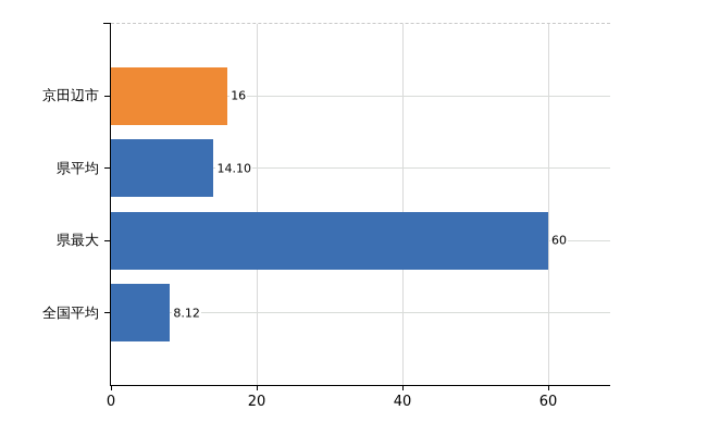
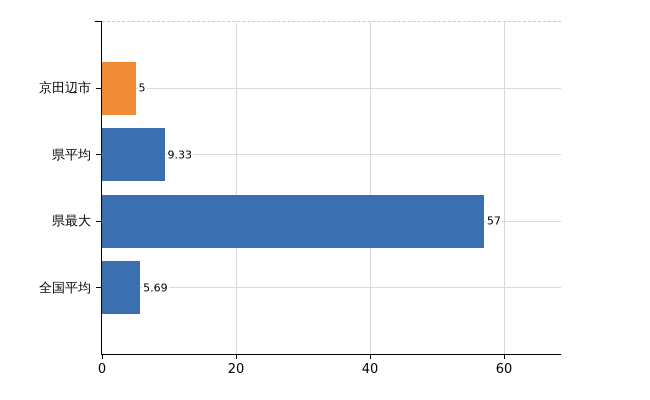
京田辺市: 16 -> 5
県平均: 14.10 -> 9.33
県最大: 60 -> 57
全国平均: 8.12 -> 5.69
